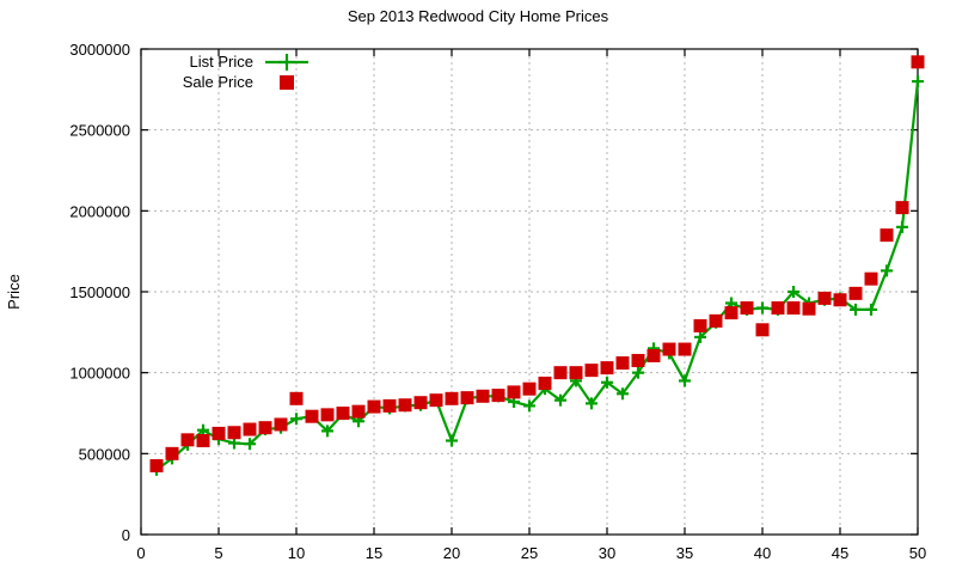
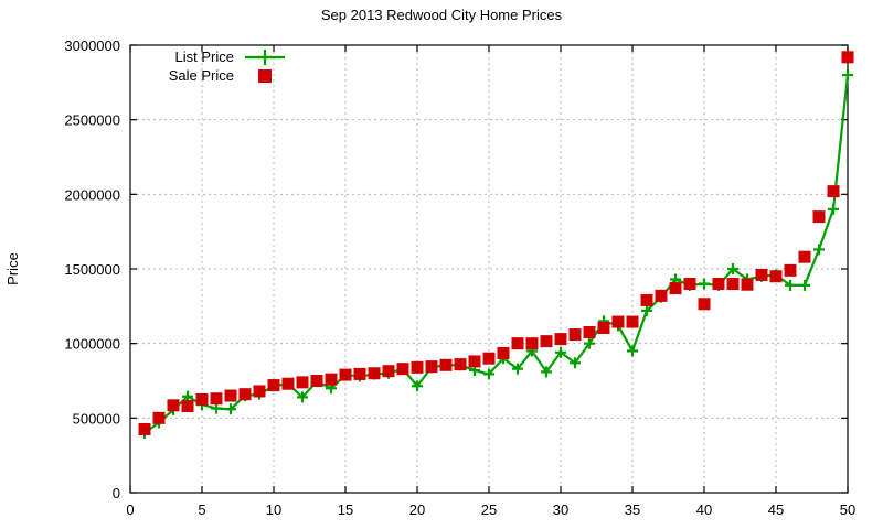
Sale Price/10: 840000 -> 720000
List Price/20: 580000 -> 720000
